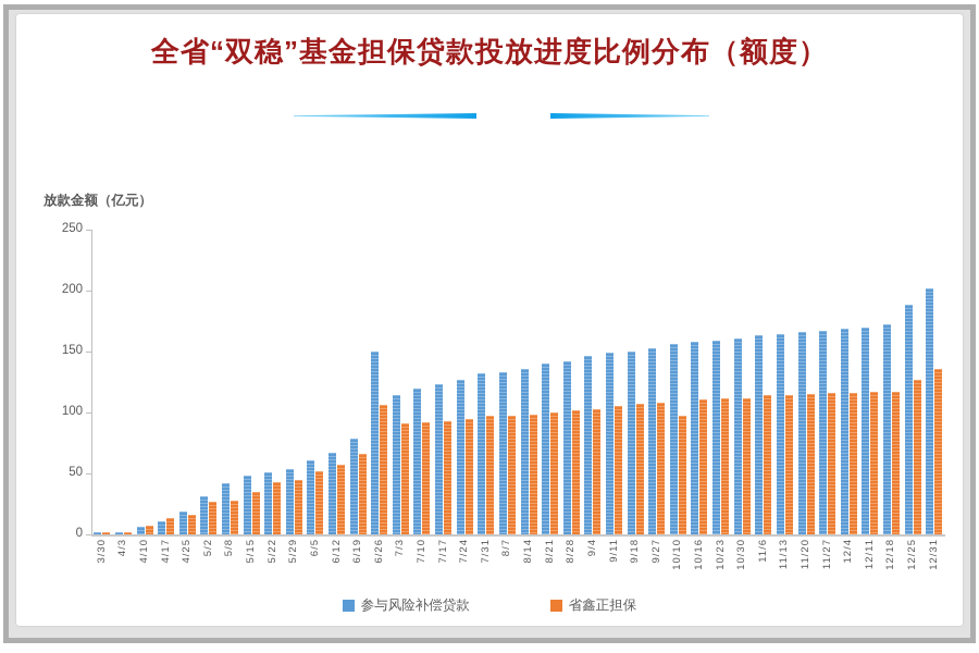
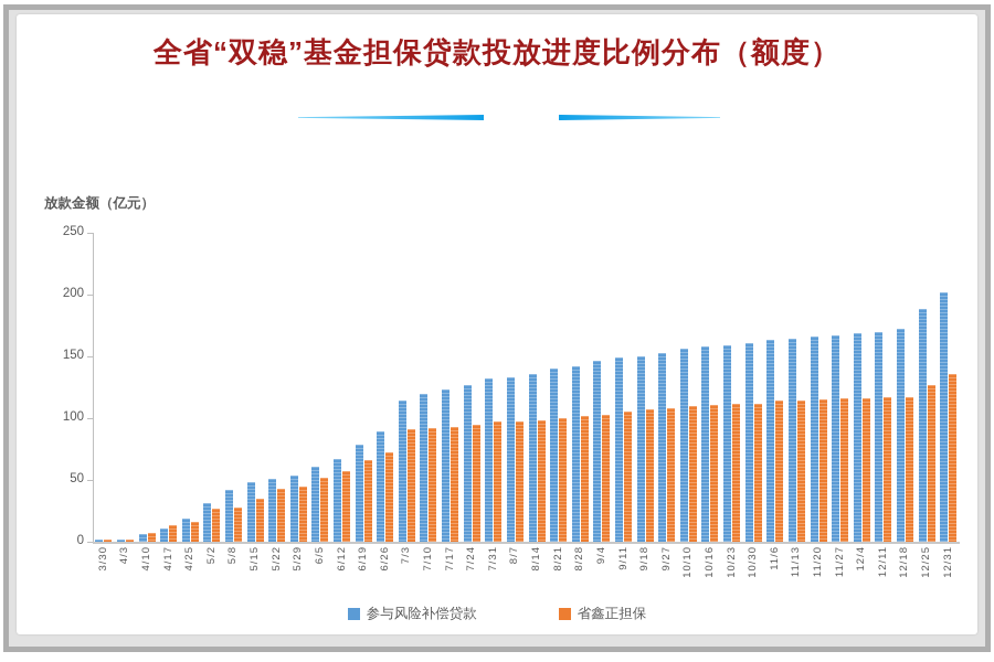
参与风险补偿贷款/6/26: 150 -> 89
省鑫正担保/6/26: 106 -> 72
省鑫正担保/10/10: 97 -> 110
